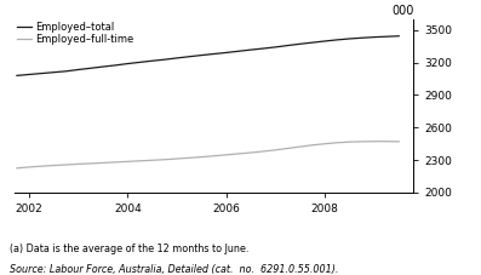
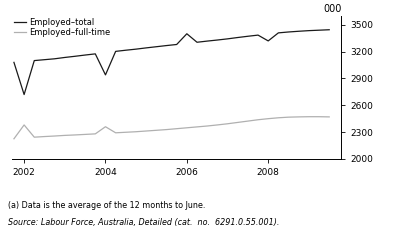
Employed–total/2002: 3090 -> 2720
Employed–full-time/2002: 2240 -> 2380
Employed–total/2004: 3190 -> 2940
Employed–full-time/2004: 2290 -> 2360
Employed–total/2006: 3290 -> 3400
Employed–total/2008: 3400 -> 3320
